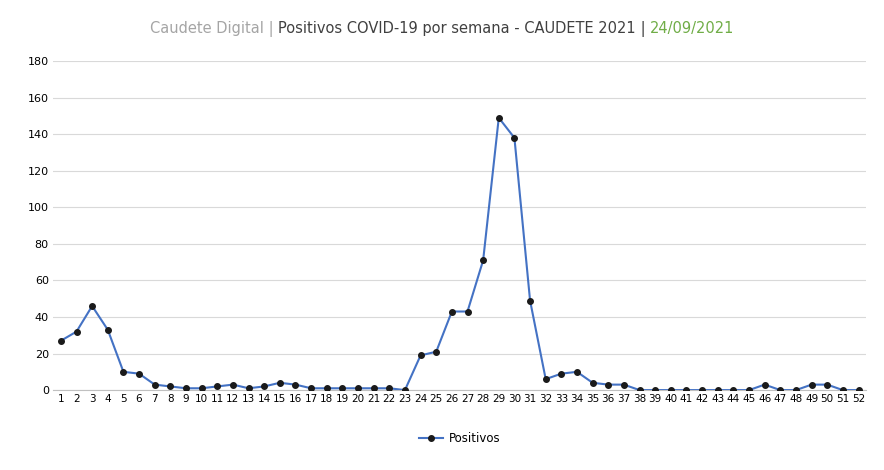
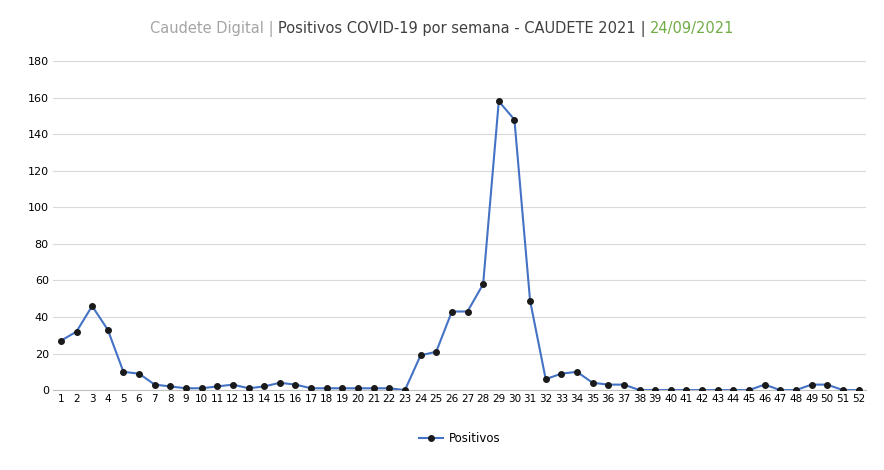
28: 71 -> 58
29: 149 -> 158
30: 138 -> 148
